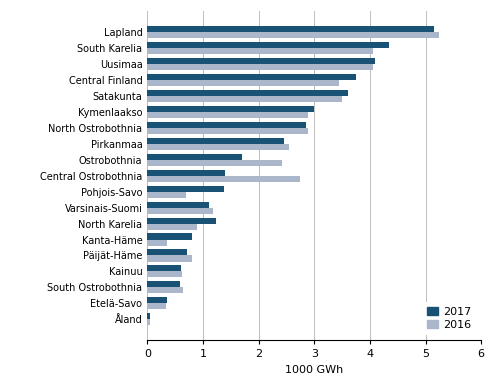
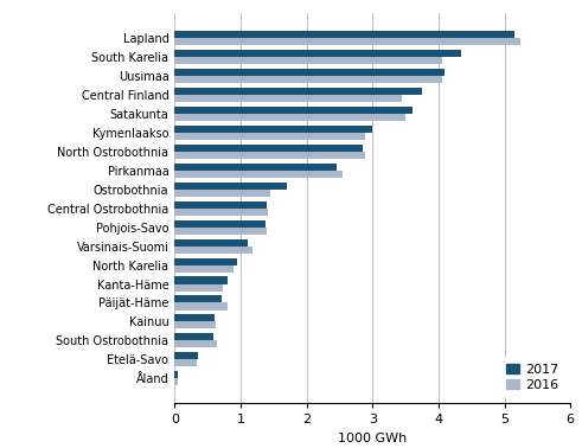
2016/Ostrobothnia: 2.42 -> 1.45
2016/Central Ostrobothnia: 2.74 -> 1.42
2016/Pohjois-Savo: 0.70 -> 1.40
2017/North Karelia: 1.24 -> 0.95
2016/Kanta-Häme: 0.36 -> 0.73
